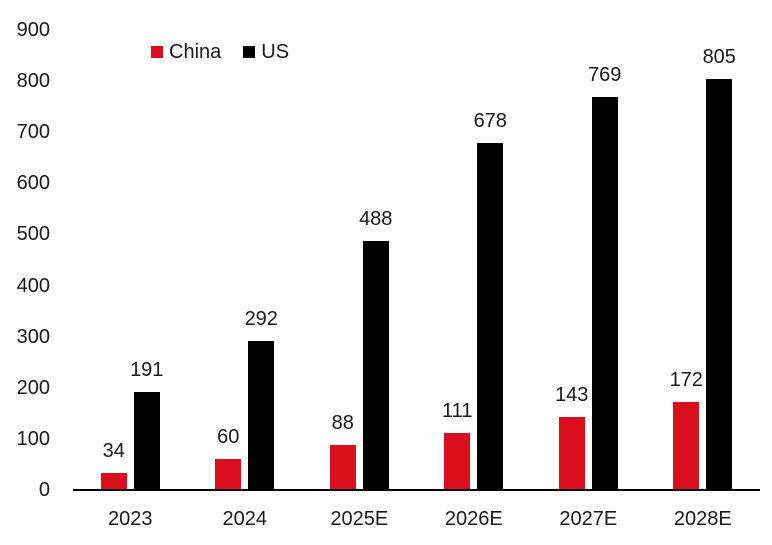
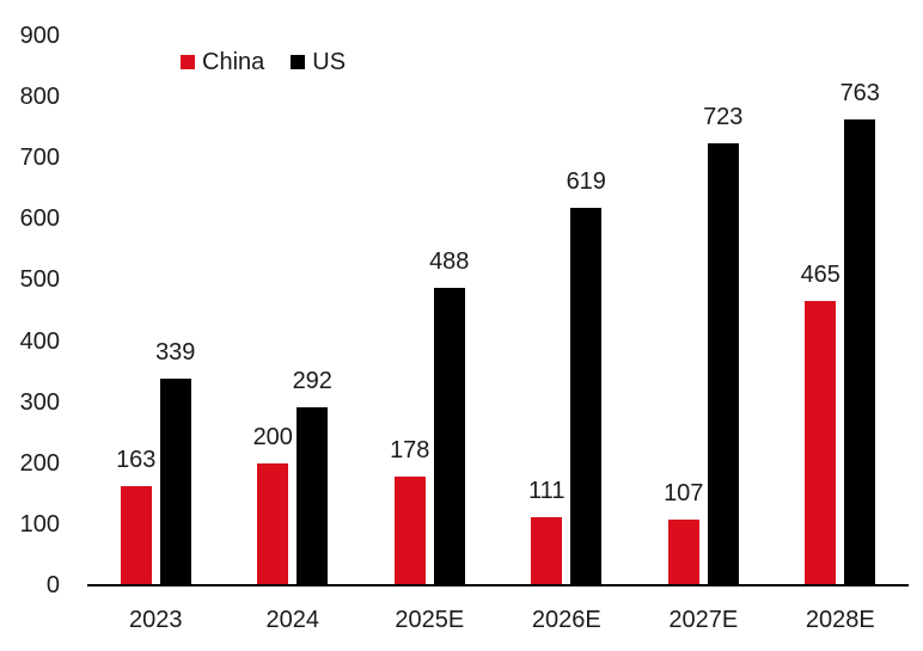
China/2023: 34 -> 163
US/2023: 191 -> 339
China/2024: 60 -> 200
China/2025E: 88 -> 178
US/2026E: 678 -> 619
China/2027E: 143 -> 107
US/2027E: 769 -> 723
China/2028E: 172 -> 465
US/2028E: 805 -> 763
